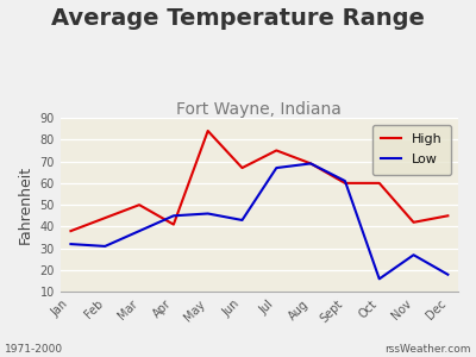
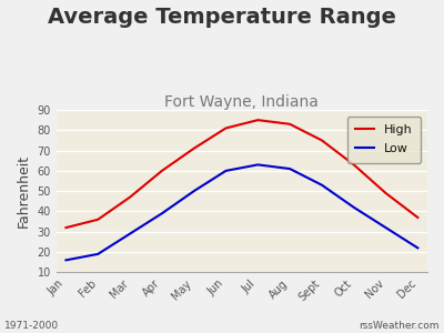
High/Jan: 38 -> 32
Low/Jan: 32 -> 16
High/Feb: 44 -> 36
Low/Feb: 31 -> 19
High/Mar: 50 -> 47
Low/Mar: 38 -> 29
High/Apr: 41 -> 60
Low/Apr: 45 -> 39
High/May: 84 -> 71
Low/May: 46 -> 50
High/Jun: 67 -> 81
Low/Jun: 43 -> 60
High/Jul: 75 -> 85
Low/Jul: 67 -> 63
High/Aug: 69 -> 83
Low/Aug: 69 -> 61
High/Sept: 60 -> 75
Low/Sept: 61 -> 53
High/Oct: 60 -> 63
Low/Oct: 16 -> 42
High/Nov: 42 -> 49
Low/Nov: 27 -> 32
High/Dec: 45 -> 37
Low/Dec: 18 -> 22
